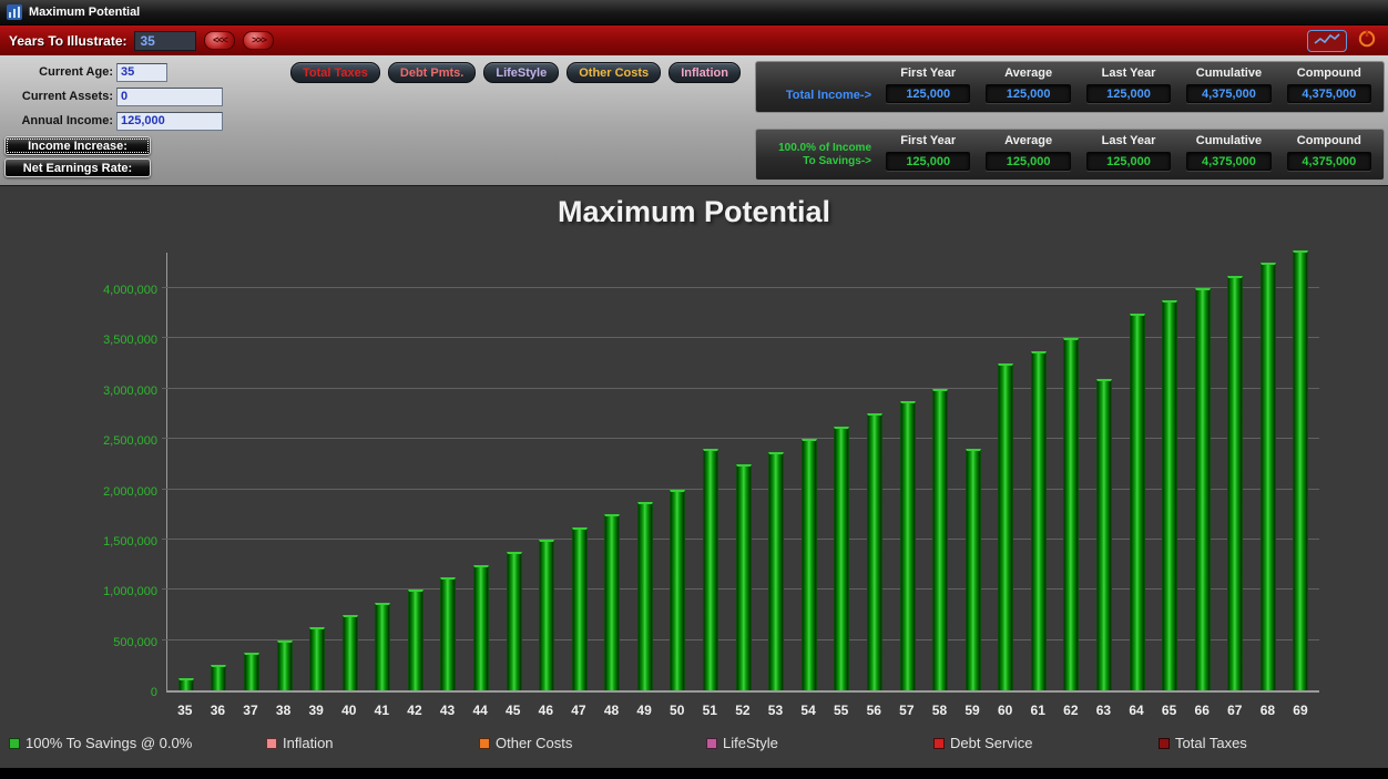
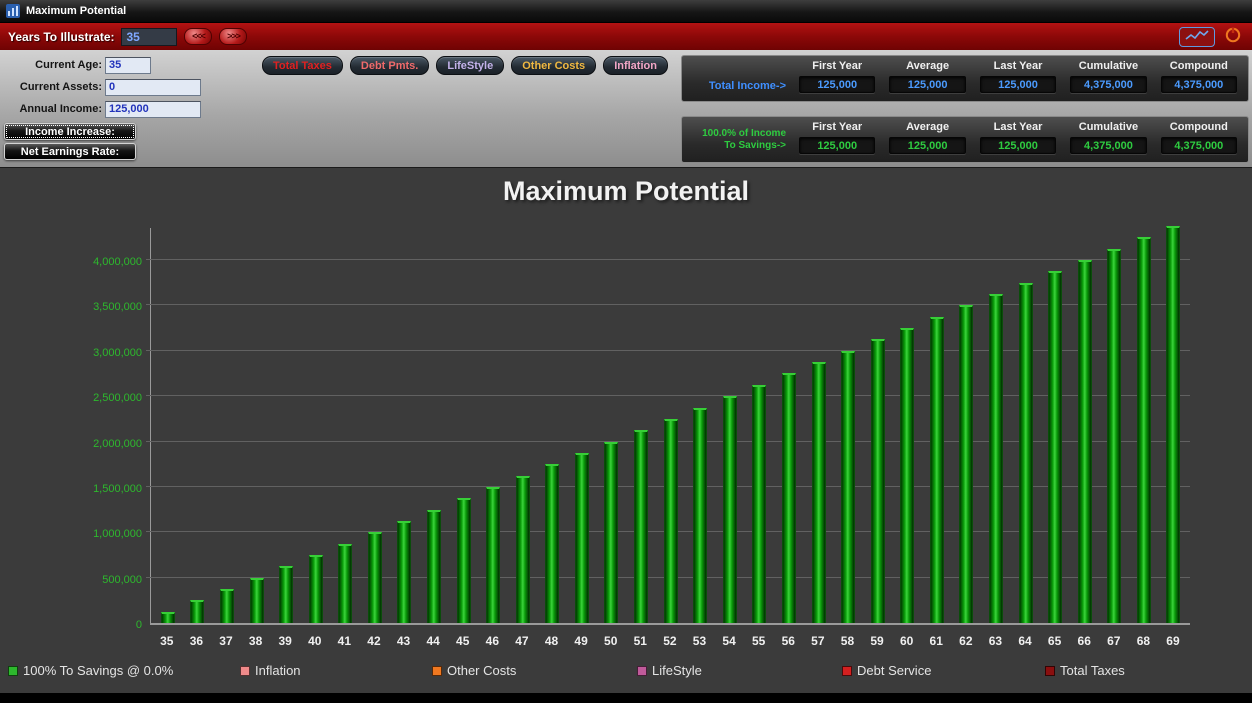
51: 2400000 -> 2100000
59: 2400000 -> 3100000
63: 3100000 -> 3600000
